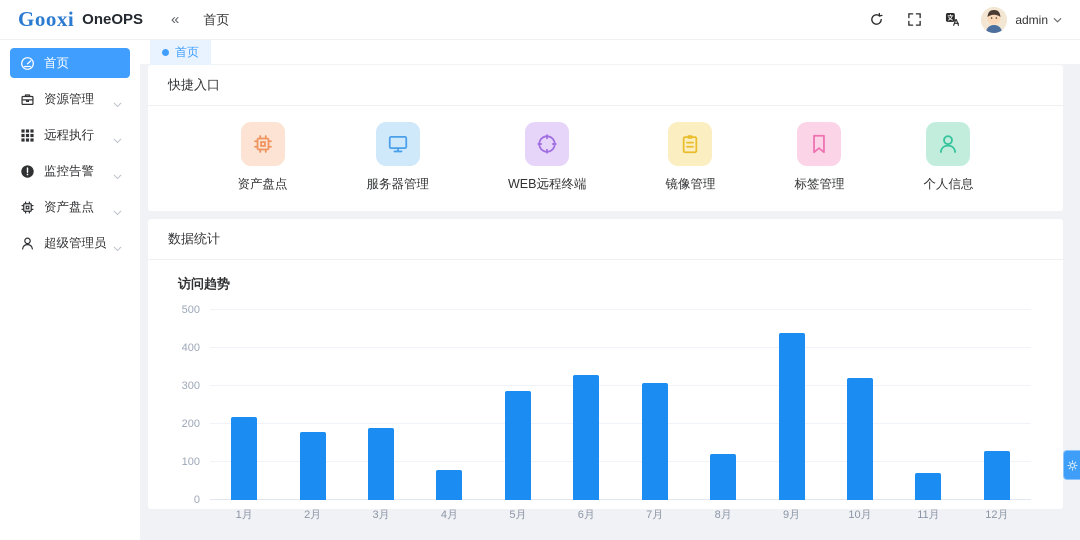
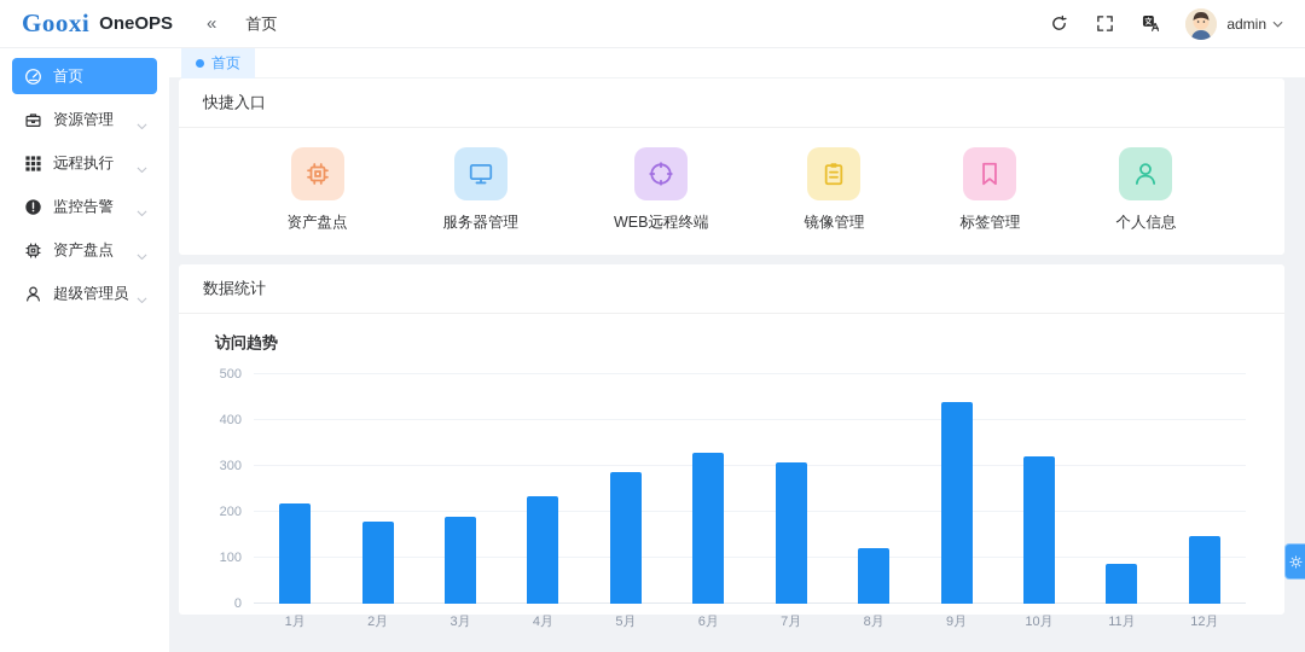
4月: 80 -> 230
11月: 70 -> 90
12月: 130 -> 150
